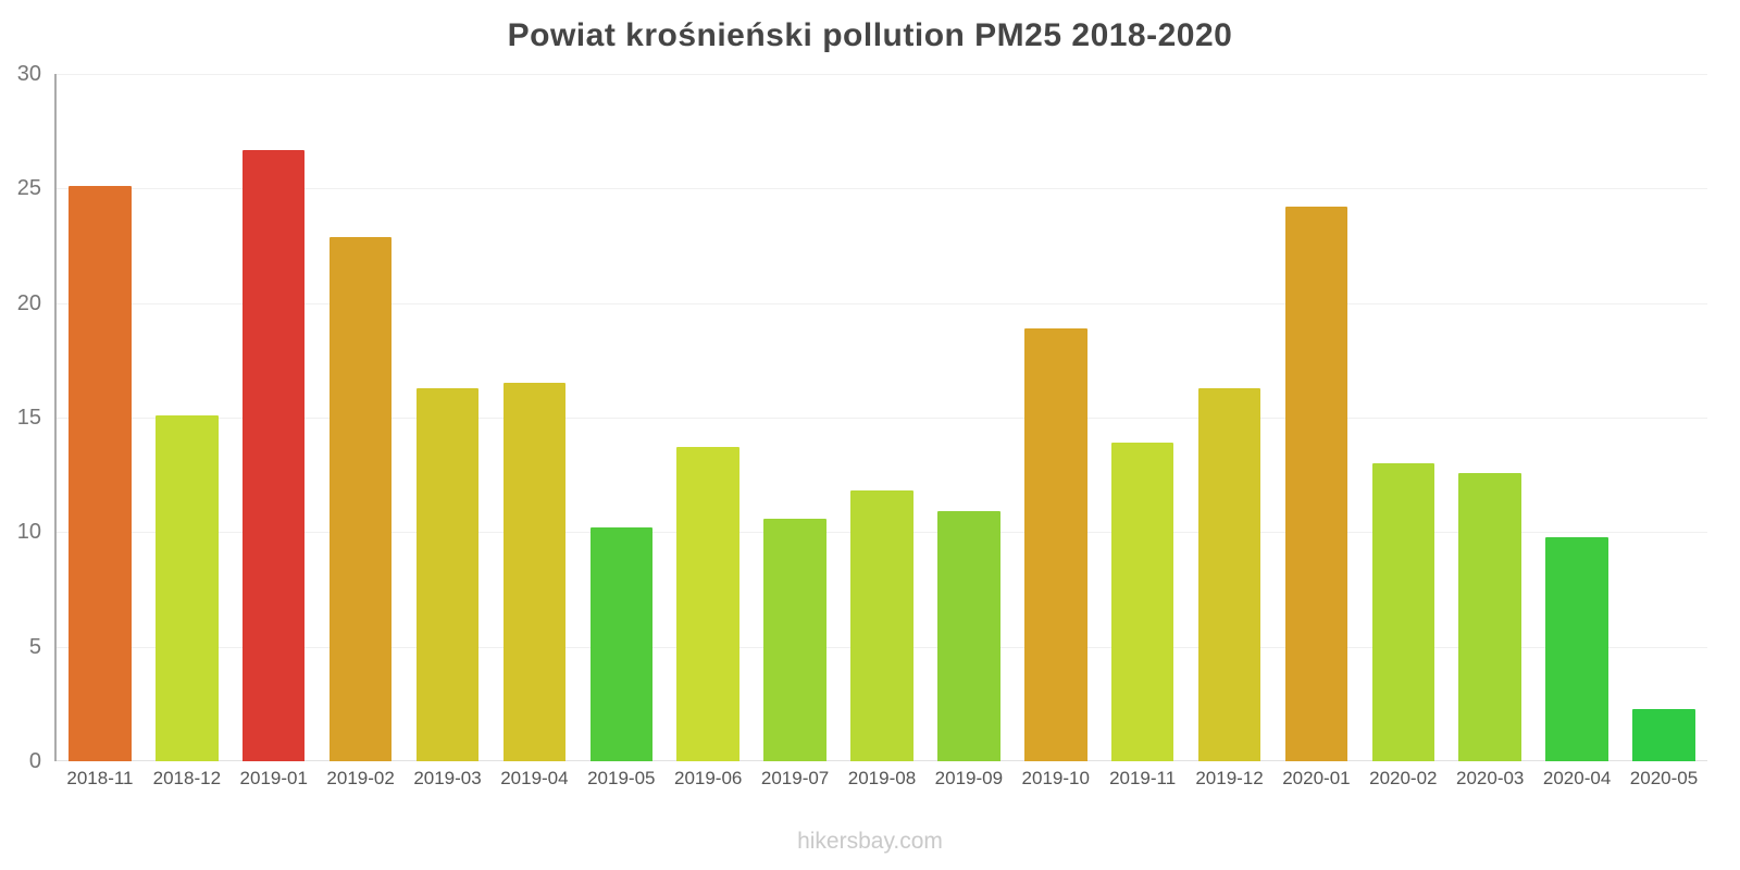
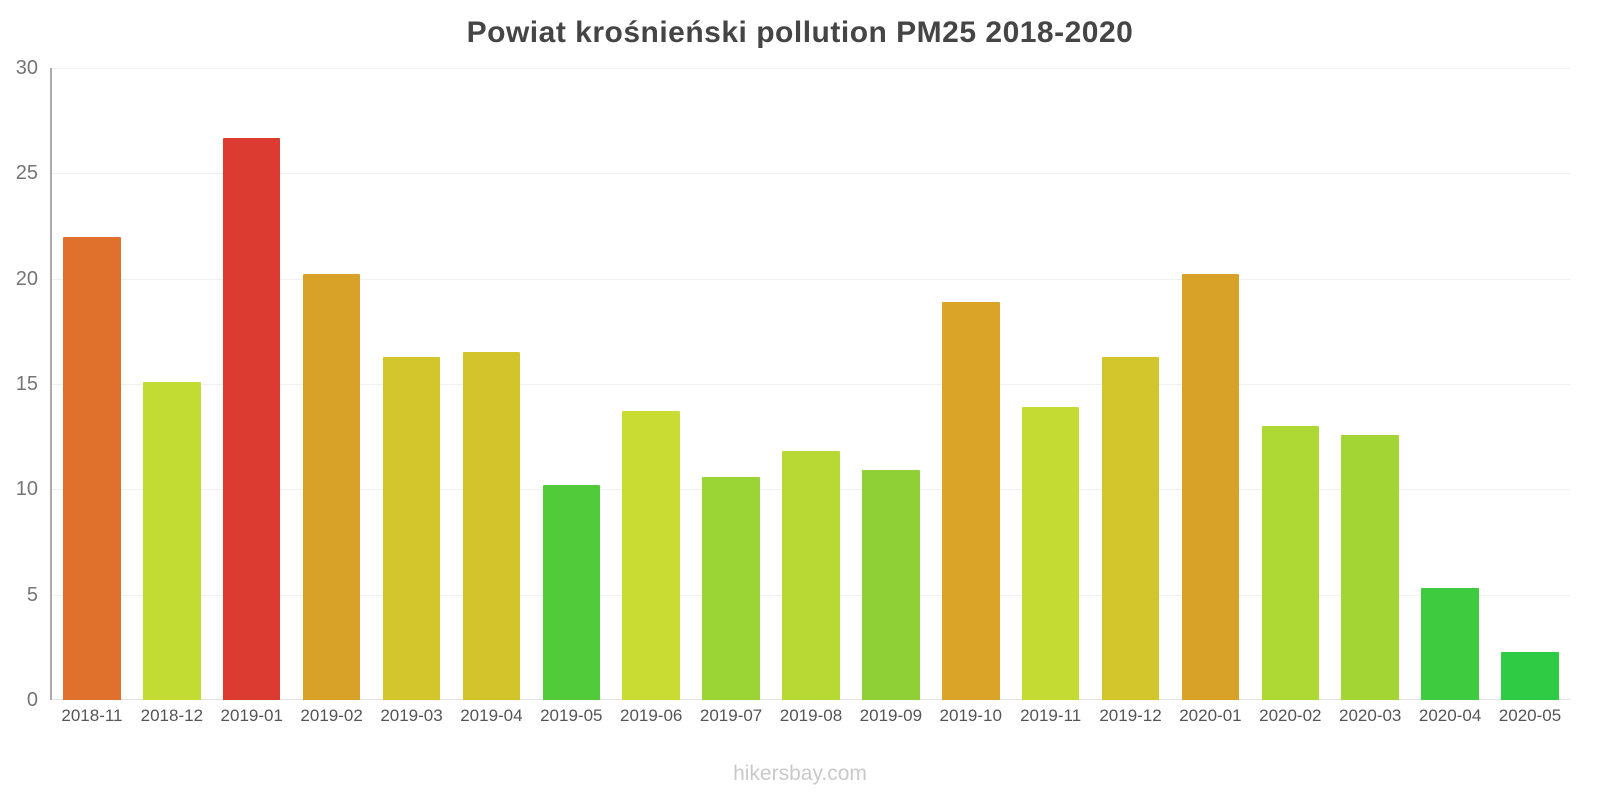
2018-11: 25.1 -> 22.0
2019-02: 22.9 -> 20.2
2020-01: 24.2 -> 20.2
2020-04: 9.8 -> 5.3
